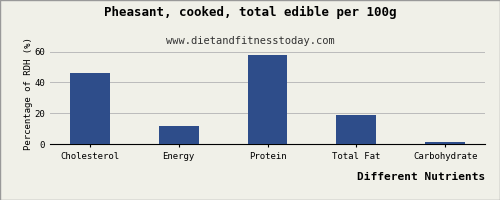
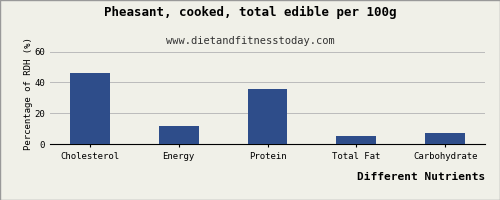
Protein: 58 -> 36
Total Fat: 19 -> 5
Carbohydrate: 1 -> 7
